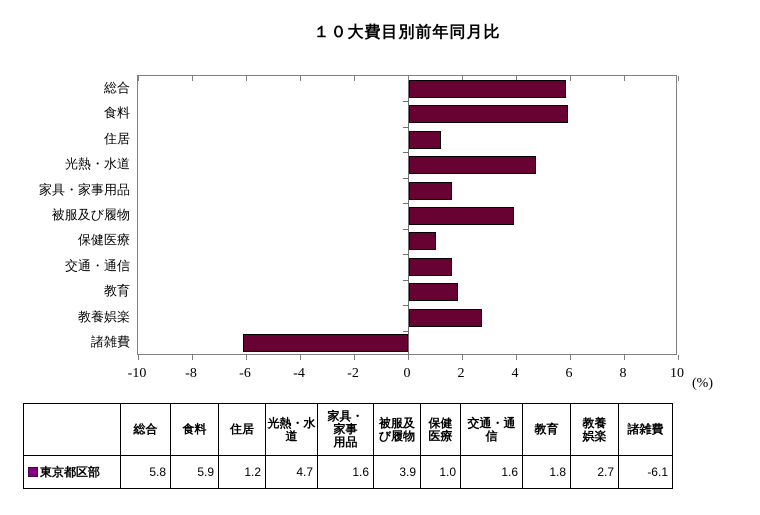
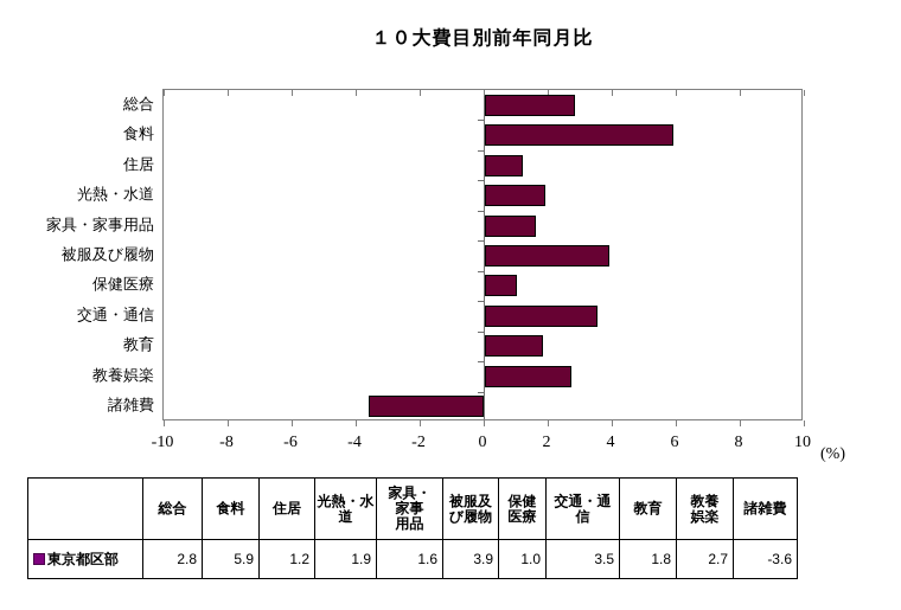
総合: 5.8 -> 2.8
光熱・水道: 4.7 -> 1.9
交通・通信: 1.6 -> 3.5
諸雑費: -6.1 -> -3.6
